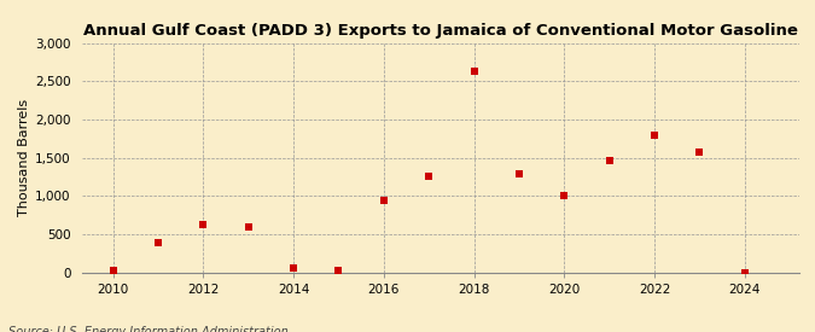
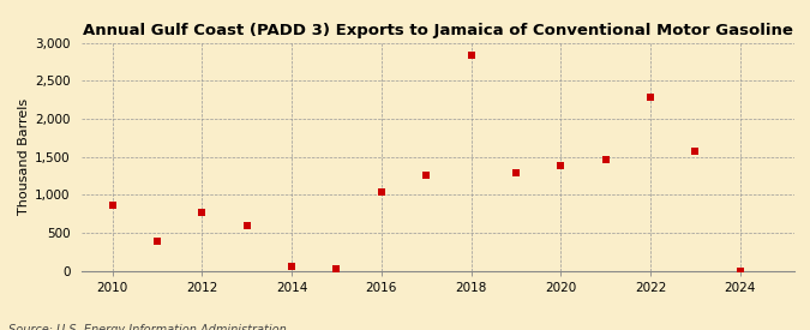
2010: 20 -> 860
2012: 620 -> 760
2016: 940 -> 1,040
2018: 2,630 -> 2,840
2020: 1,010 -> 1,380
2022: 1,790 -> 2,280
